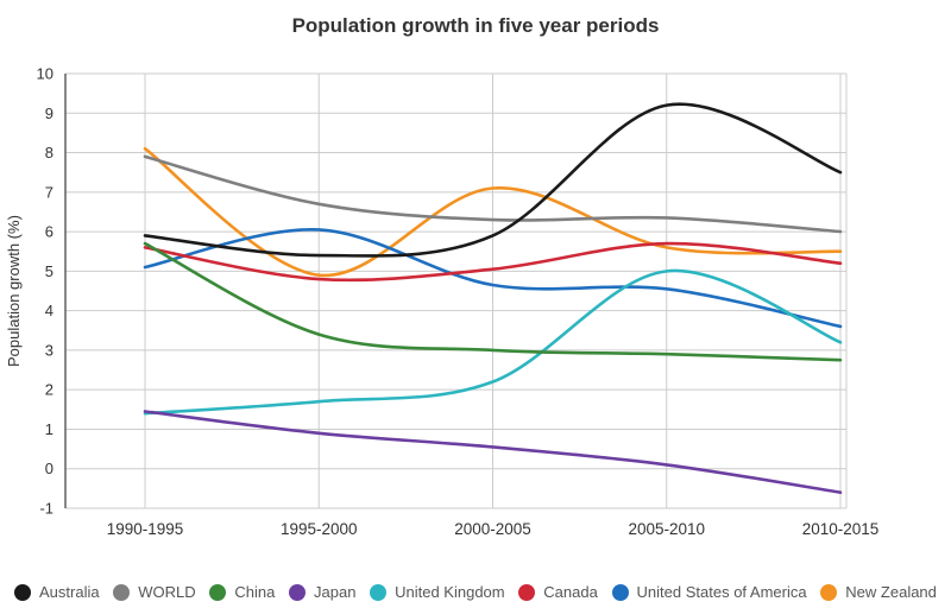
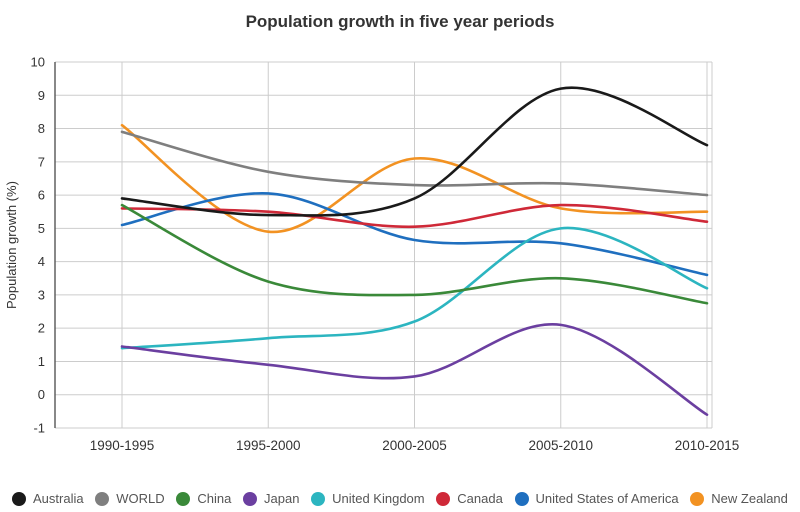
Canada/1995-2000: 4.8 -> 5.5
China/2005-2010: 2.9 -> 3.5
Japan/2005-2010: 0.1 -> 2.1
